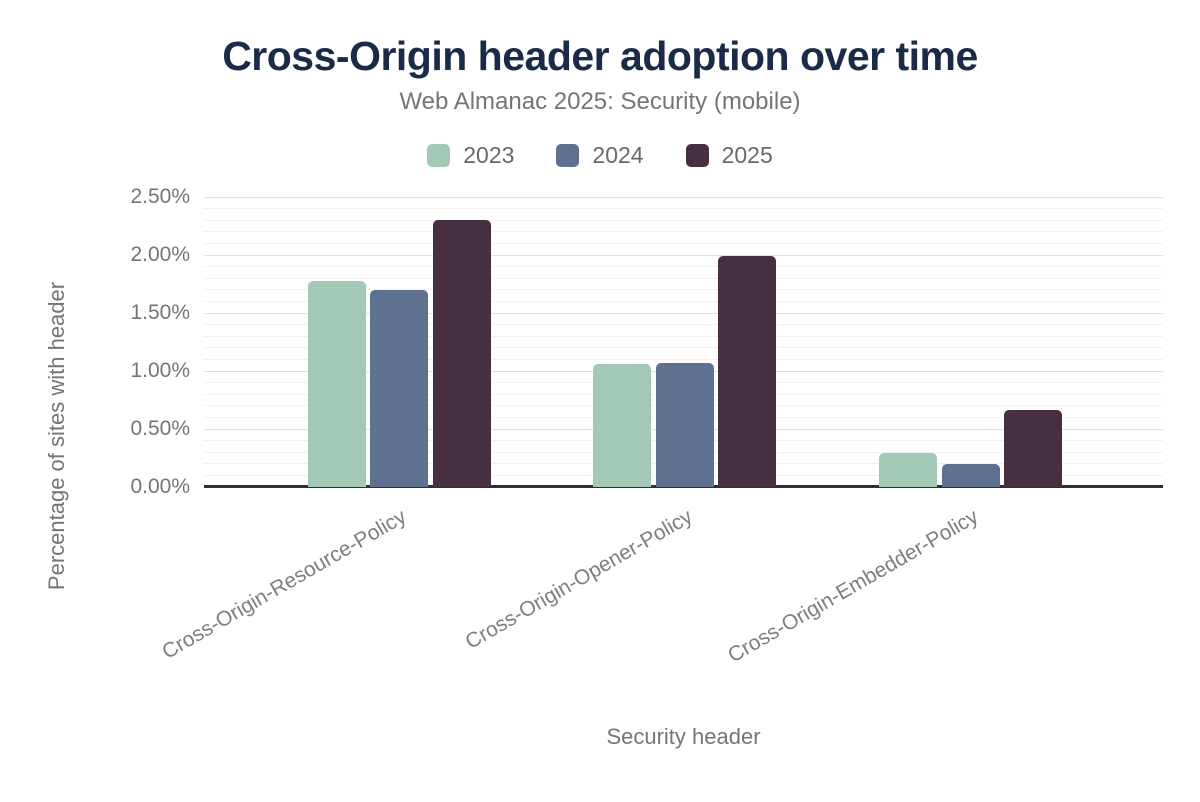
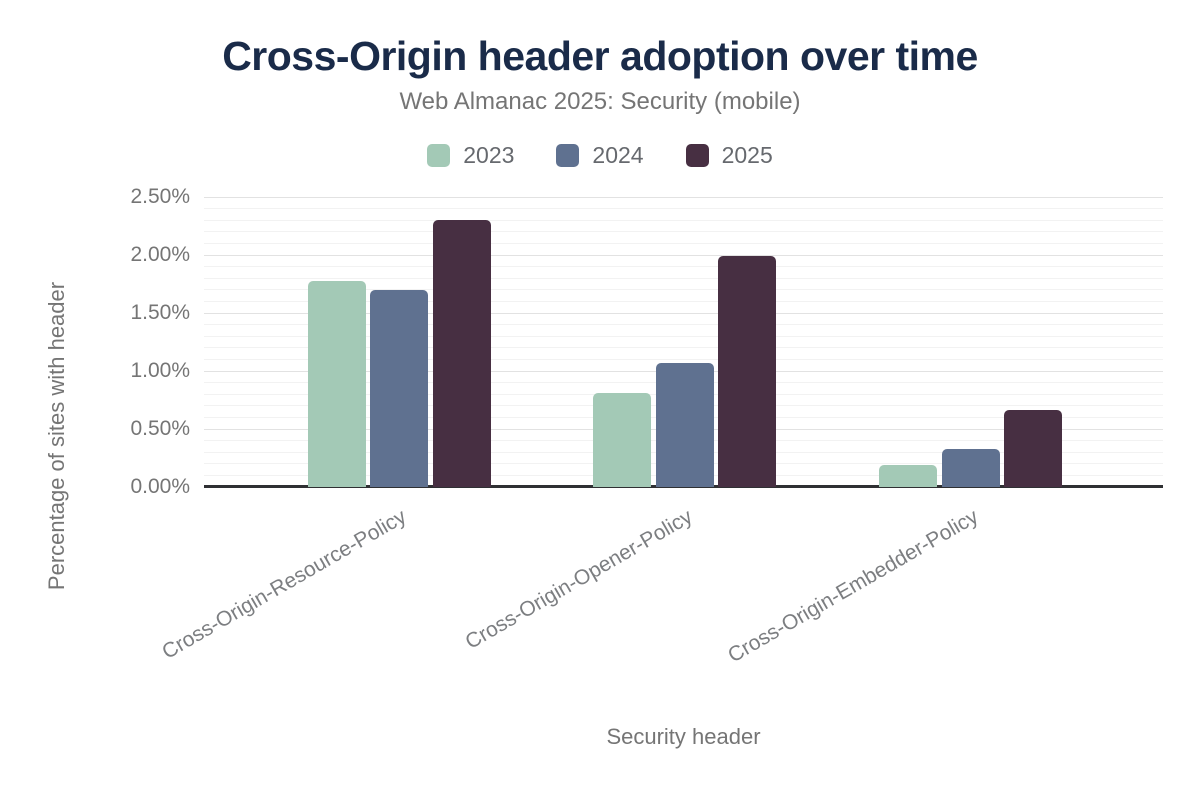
2023/Cross-Origin-Opener-Policy: 1.06% -> 0.81%
2023/Cross-Origin-Embedder-Policy: 0.29% -> 0.19%
2024/Cross-Origin-Embedder-Policy: 0.20% -> 0.33%
